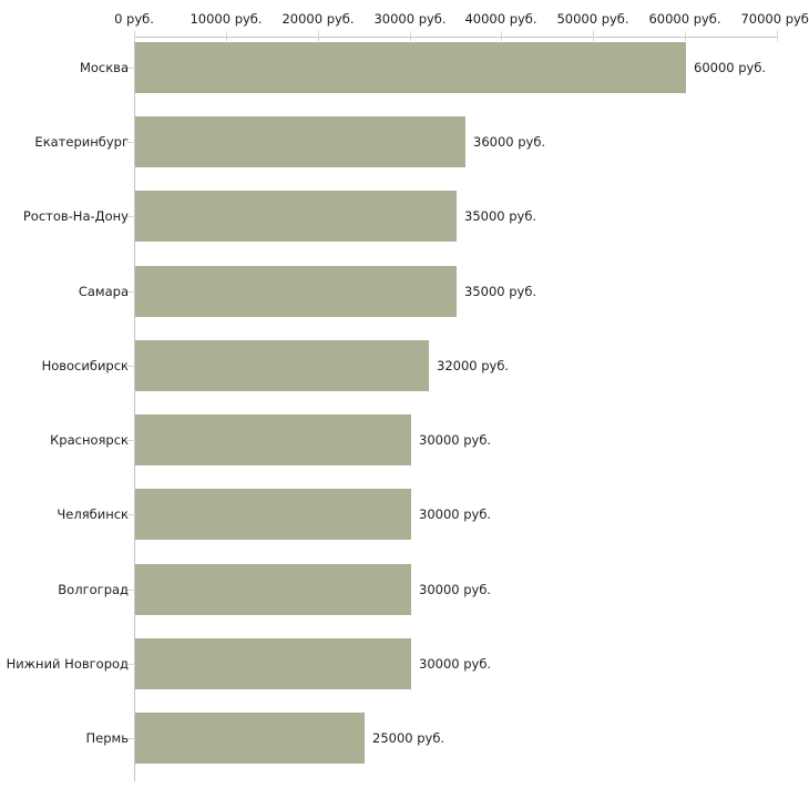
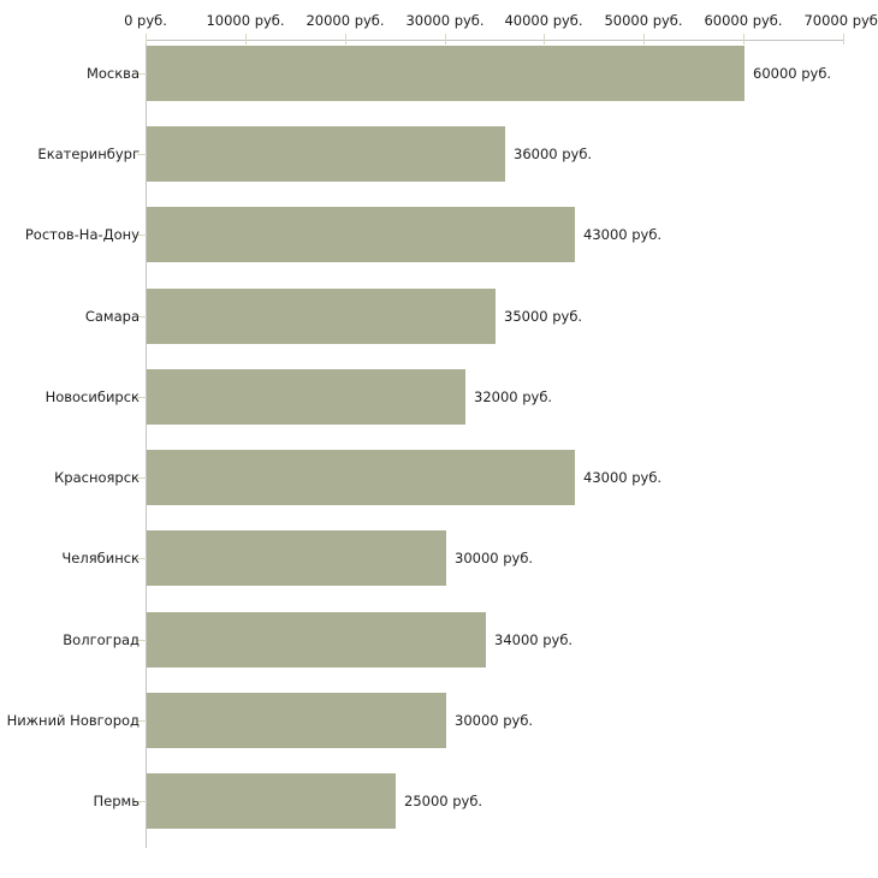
Ростов-На-Дону: 35000 -> 43000
Красноярск: 30000 -> 43000
Волгоград: 30000 -> 34000
